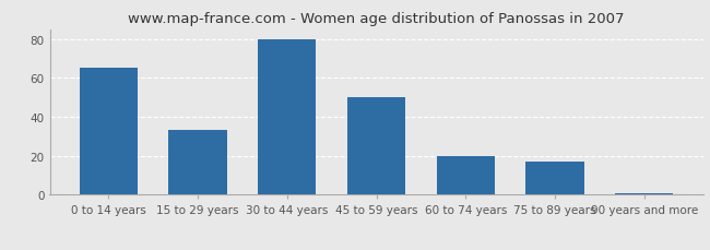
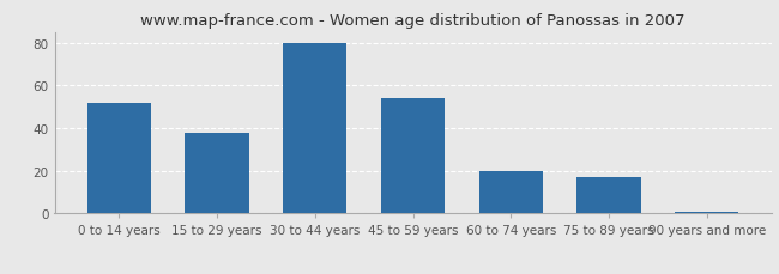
0 to 14 years: 65 -> 52
15 to 29 years: 33 -> 38
45 to 59 years: 50 -> 54
